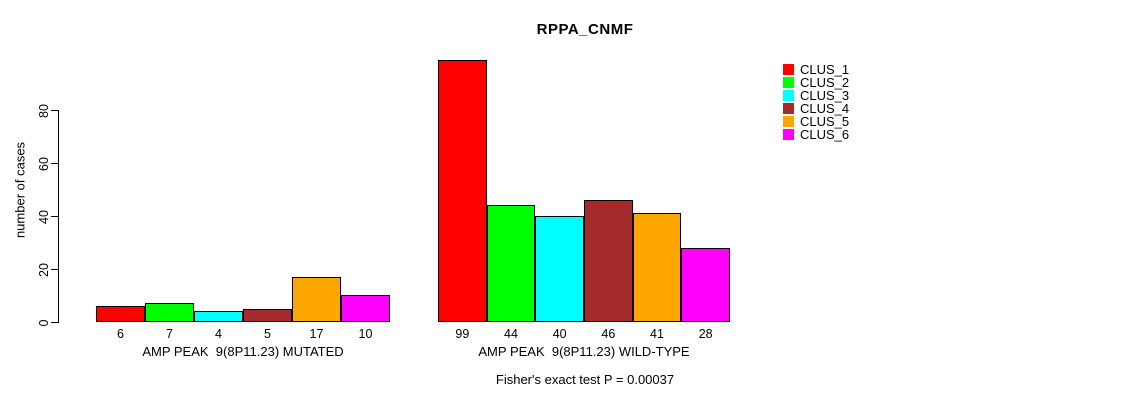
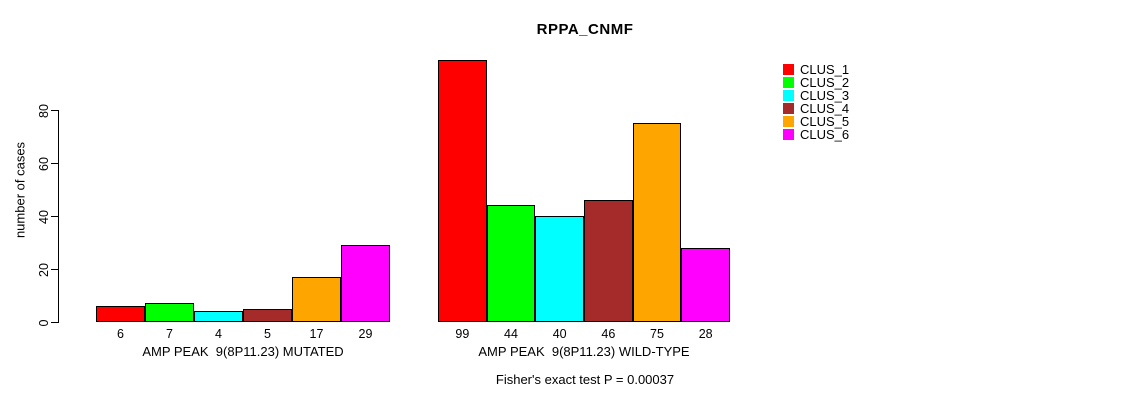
CLUS_6/AMP PEAK 9(8P11.23) MUTATED: 10 -> 29
CLUS_5/AMP PEAK 9(8P11.23) WILD-TYPE: 41 -> 75
